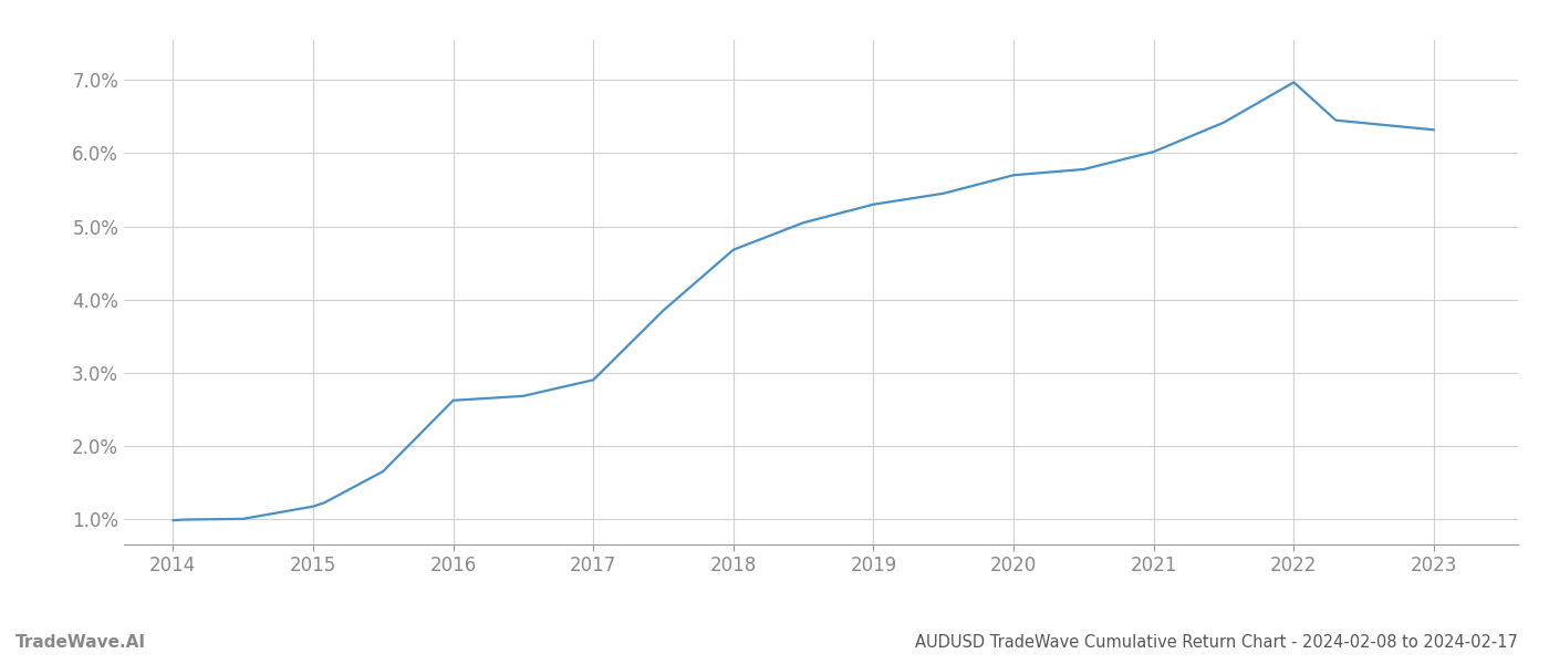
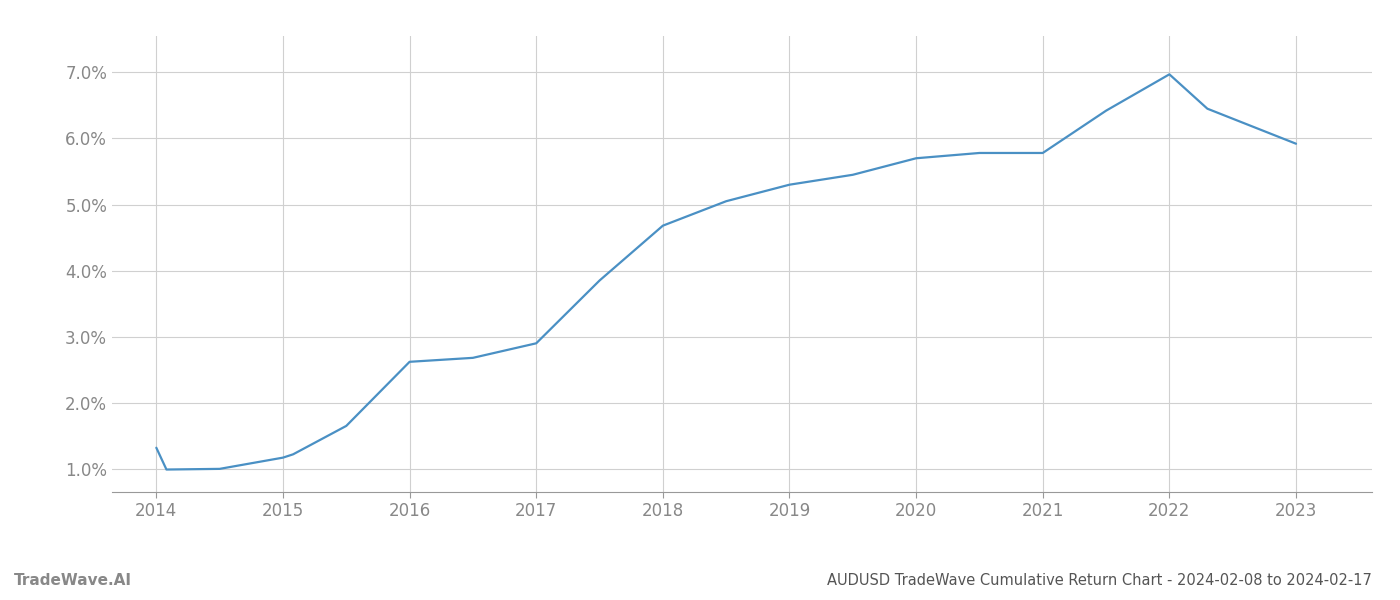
2014: 0.98% -> 1.32%
2021: 6.02% -> 5.78%
2023: 6.32% -> 5.92%
